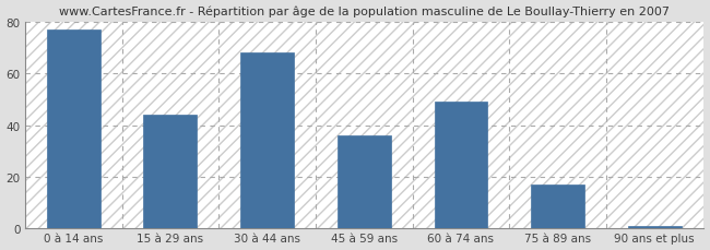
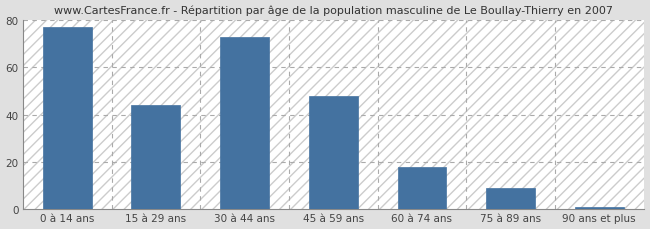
30 à 44 ans: 68 -> 73
45 à 59 ans: 36 -> 48
60 à 74 ans: 49 -> 18
75 à 89 ans: 17 -> 9
